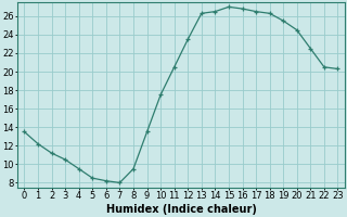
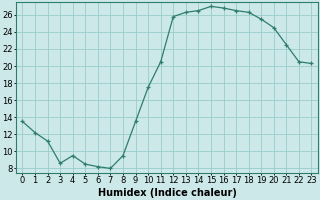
3: 10.5 -> 8.6
12: 23.5 -> 25.8
